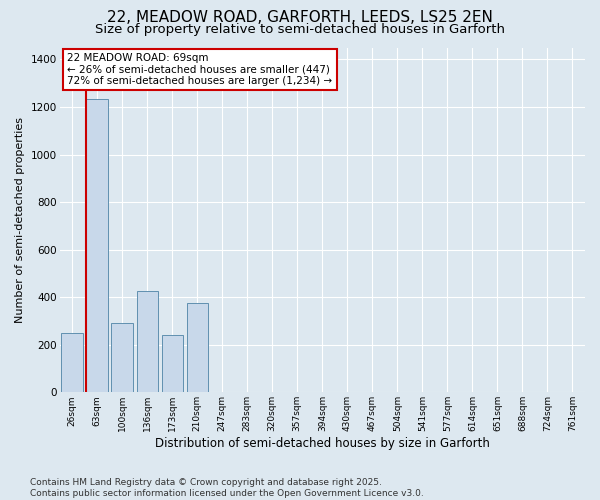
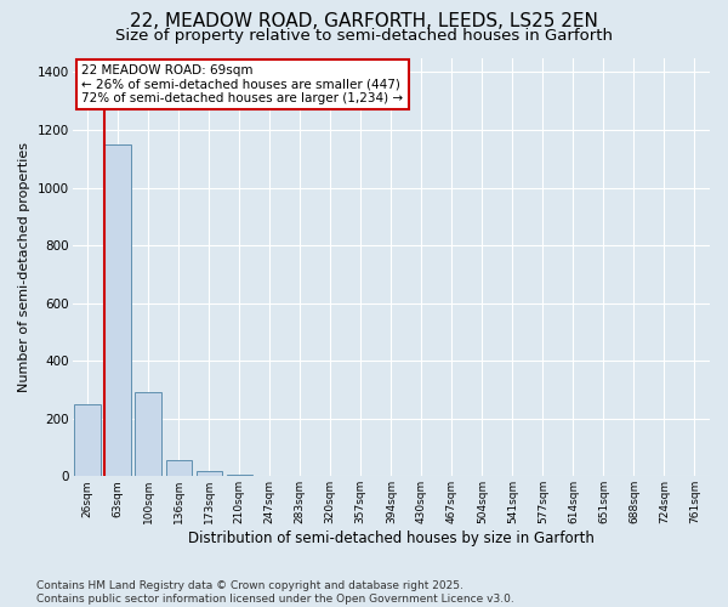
63sqm: 1235 -> 1150
136sqm: 425 -> 55
173sqm: 240 -> 20
210sqm: 375 -> 5
